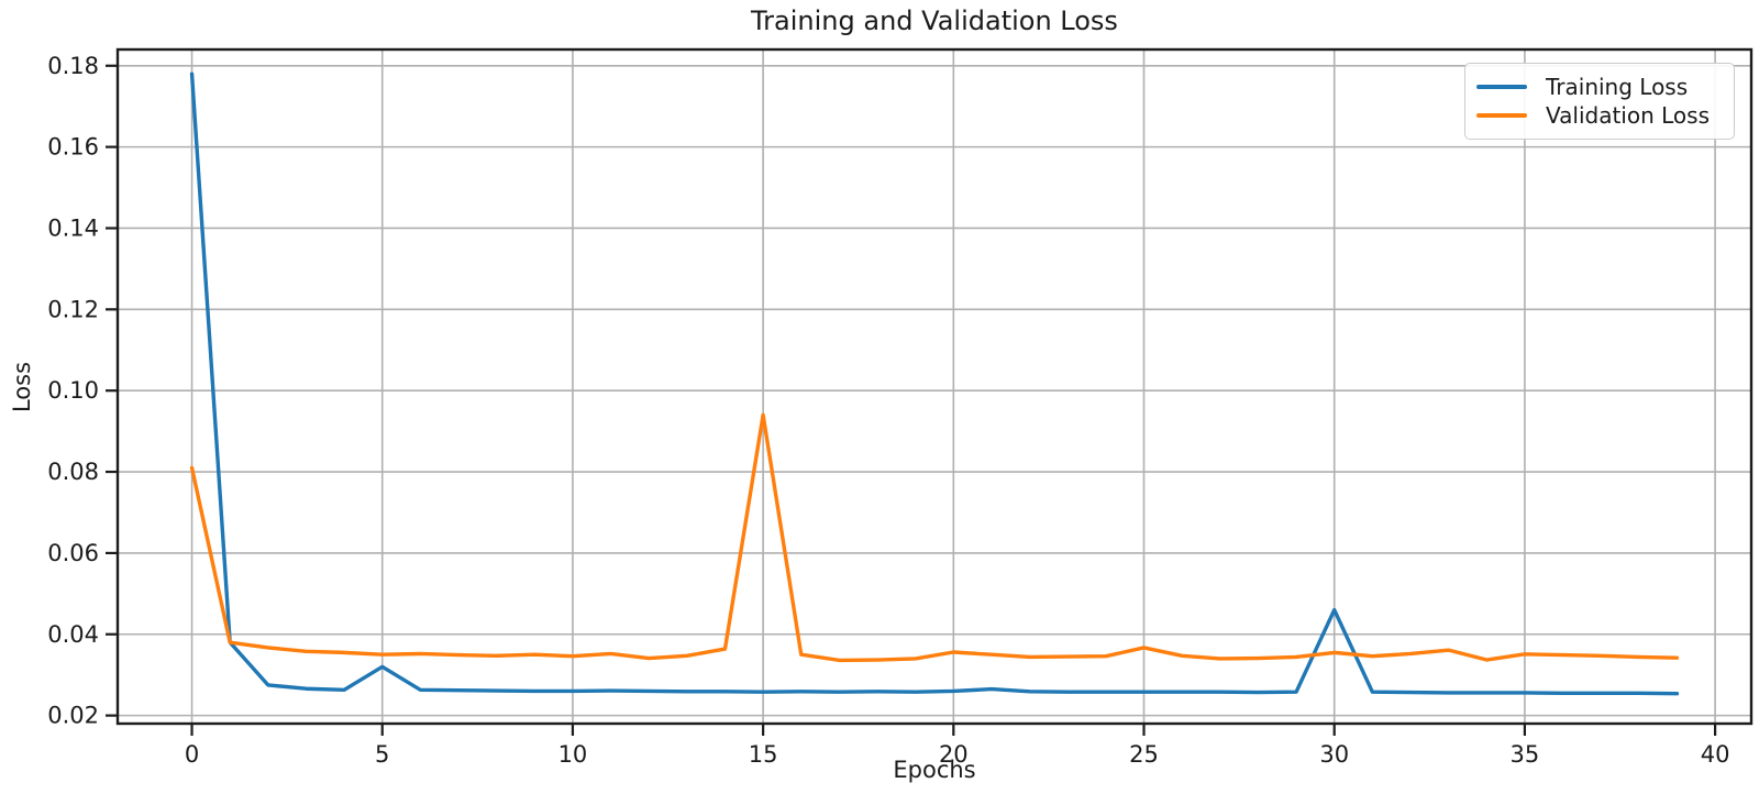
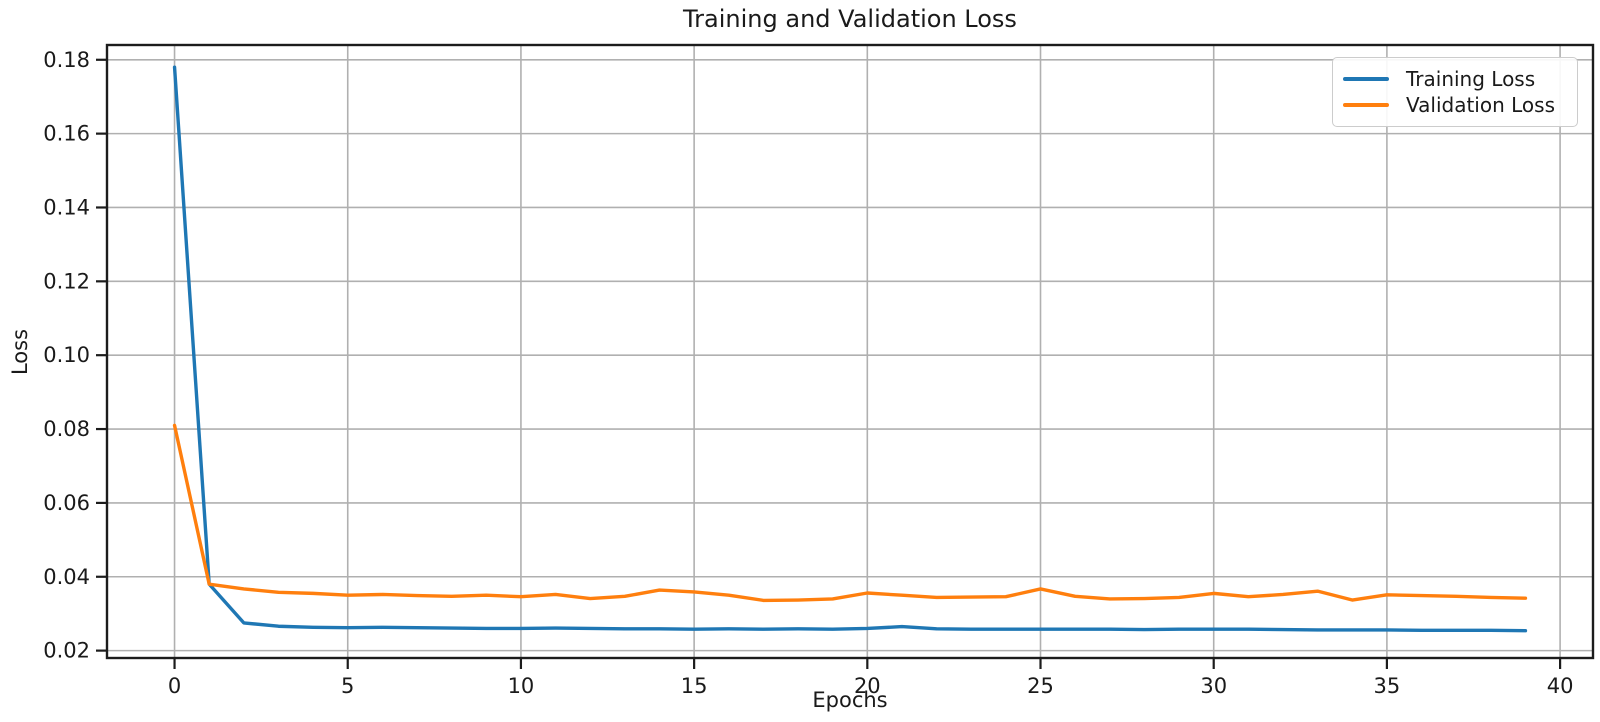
Training Loss/5: 0.032 -> 0.026
Validation Loss/15: 0.094 -> 0.036
Training Loss/30: 0.046 -> 0.026
